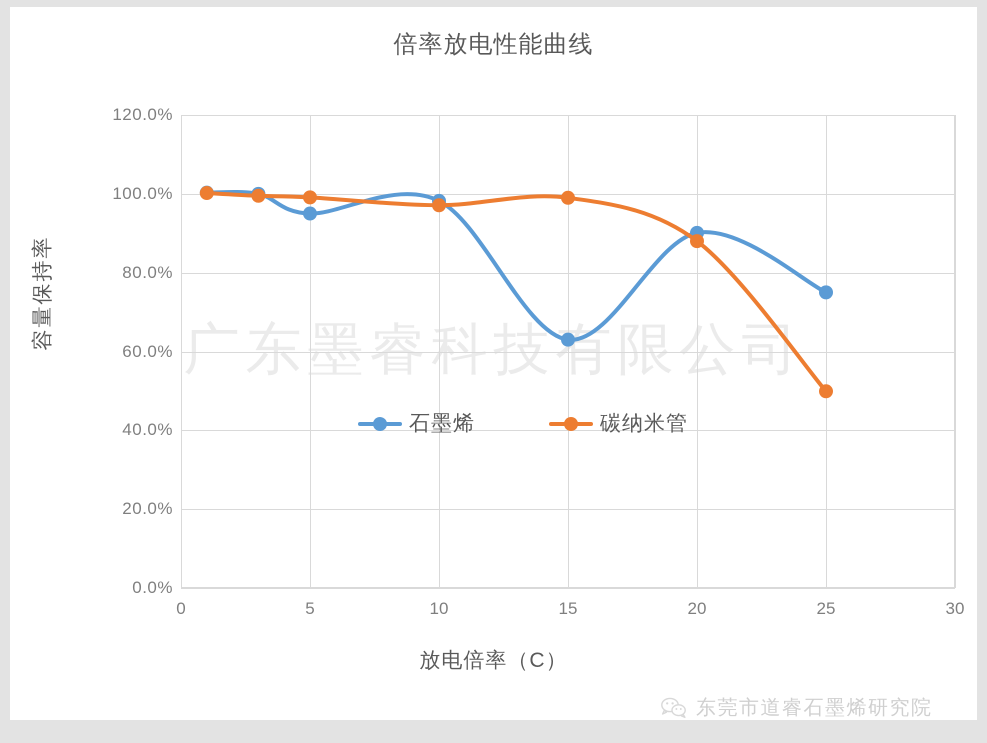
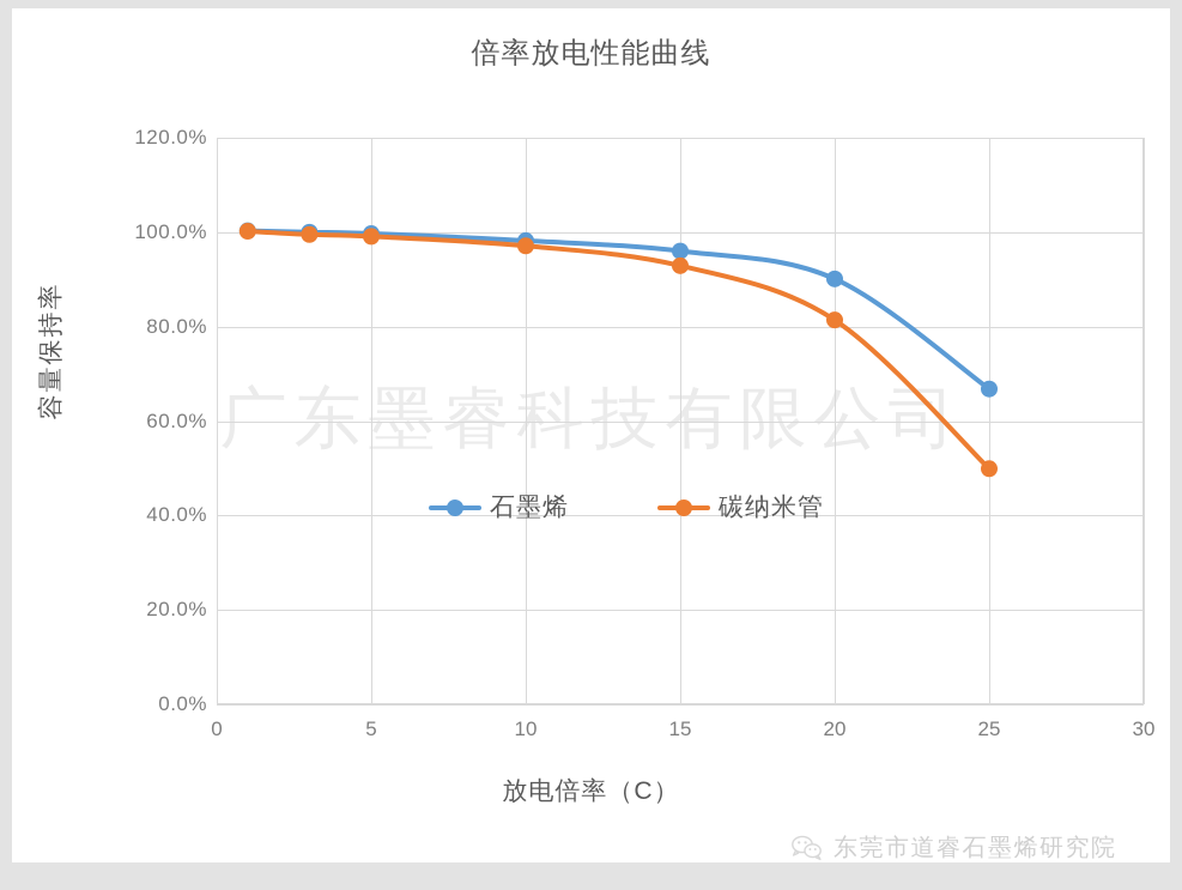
石墨烯/5: 95% -> 100%
石墨烯/15: 63% -> 96%
碳纳米管/15: 99% -> 93%
碳纳米管/20: 88% -> 81%
石墨烯/25: 75% -> 67%
